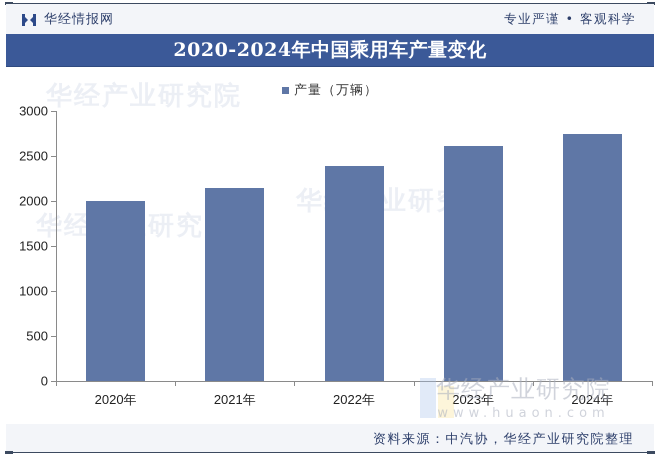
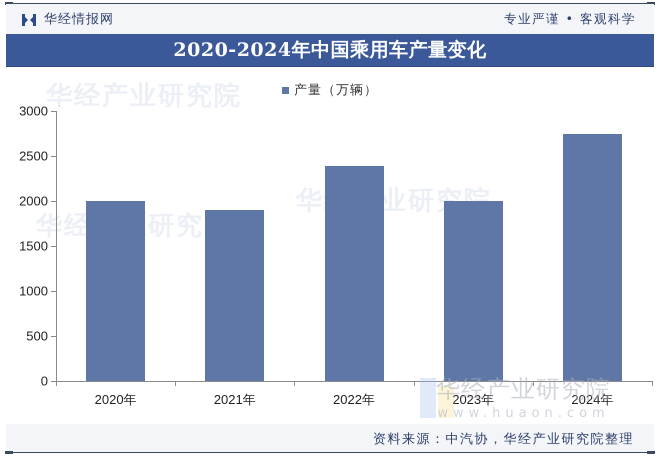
2021年: 2100 -> 1900
2023年: 2600 -> 2000
